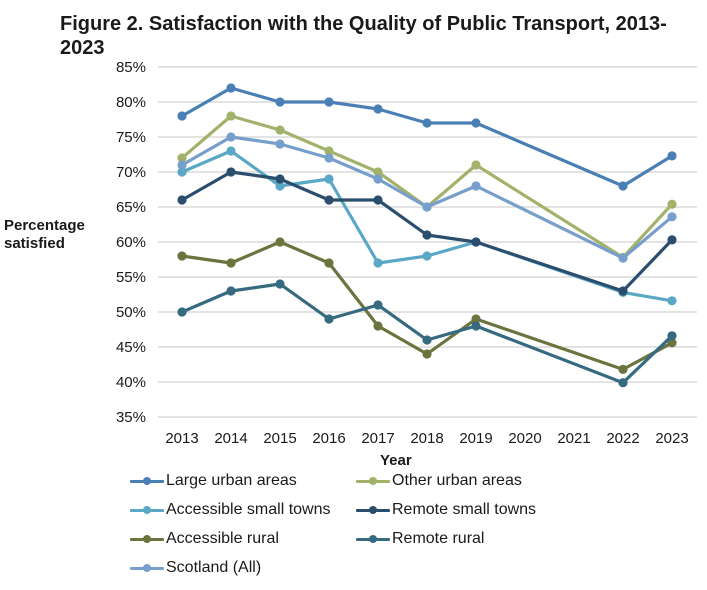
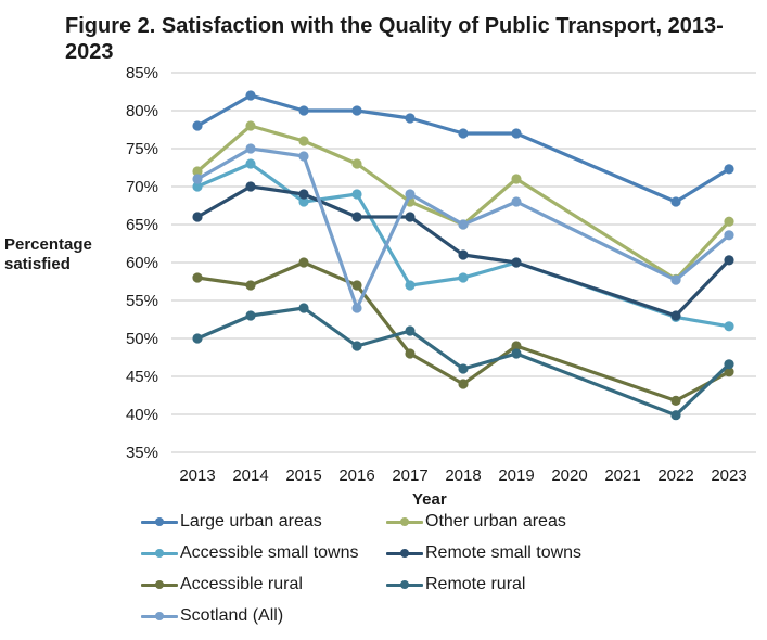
Scotland (All)/2016: 72% -> 54%
Other urban areas/2017: 70% -> 68%
